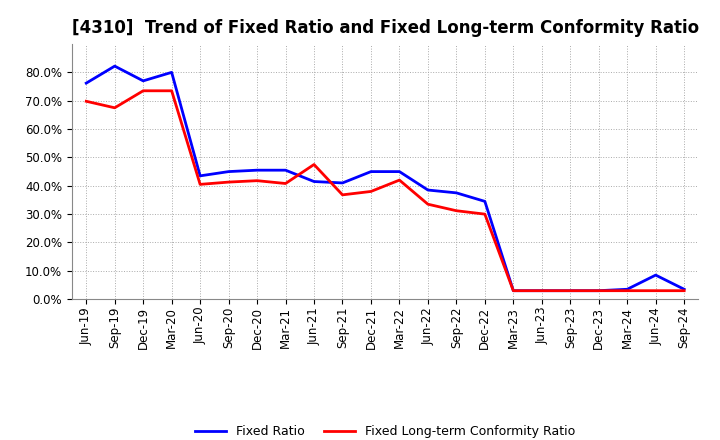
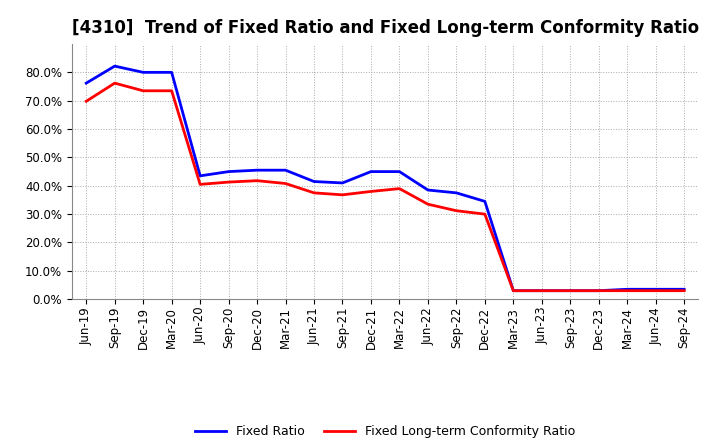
Fixed Long-term Conformity Ratio/Sep-19: 67.5% -> 76.2%
Fixed Ratio/Dec-19: 77.0% -> 80.0%
Fixed Long-term Conformity Ratio/Jun-21: 47.5% -> 37.5%
Fixed Long-term Conformity Ratio/Mar-22: 42.0% -> 39.0%
Fixed Ratio/Jun-24: 8.5% -> 3.5%
